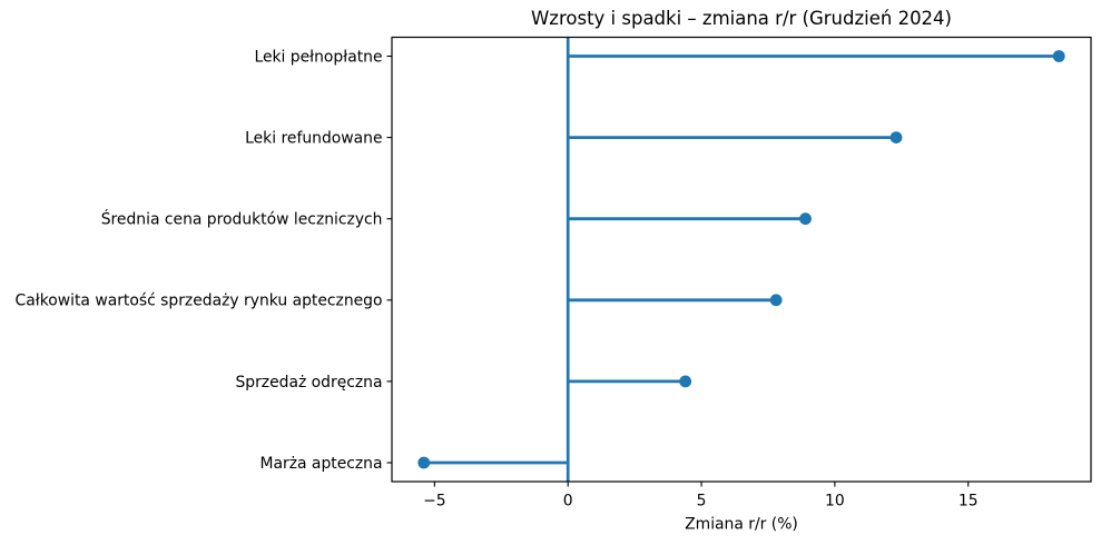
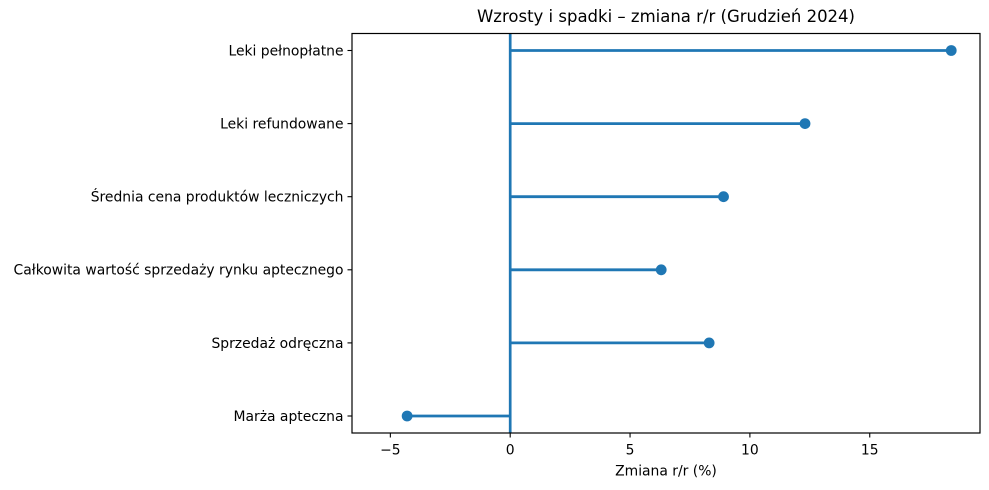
Całkowita wartość sprzedaży rynku aptecznego: 7.8 -> 6.3
Sprzedaż odręczna: 4.4 -> 8.3
Marża apteczna: -5.4 -> -4.3
